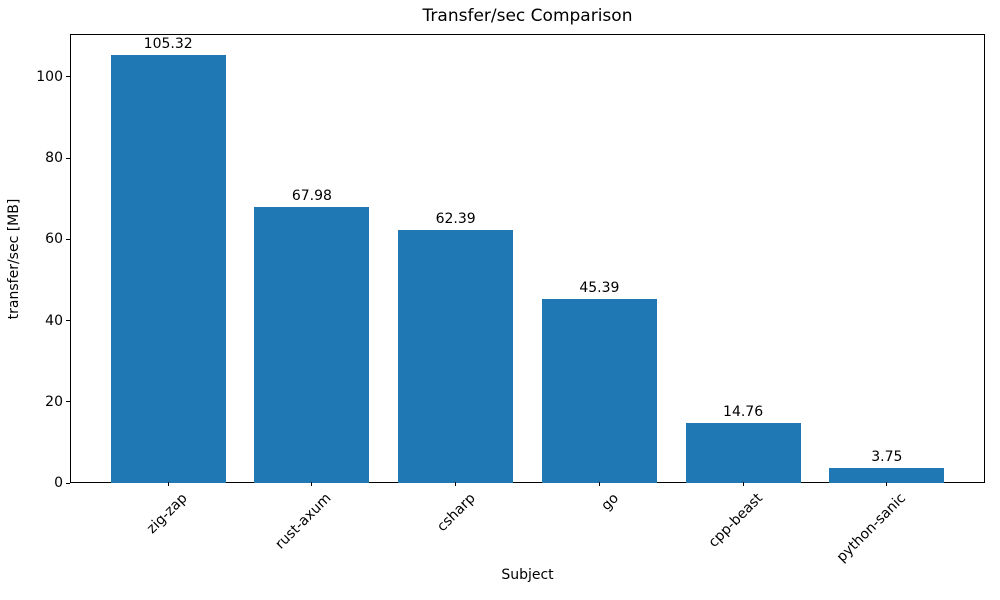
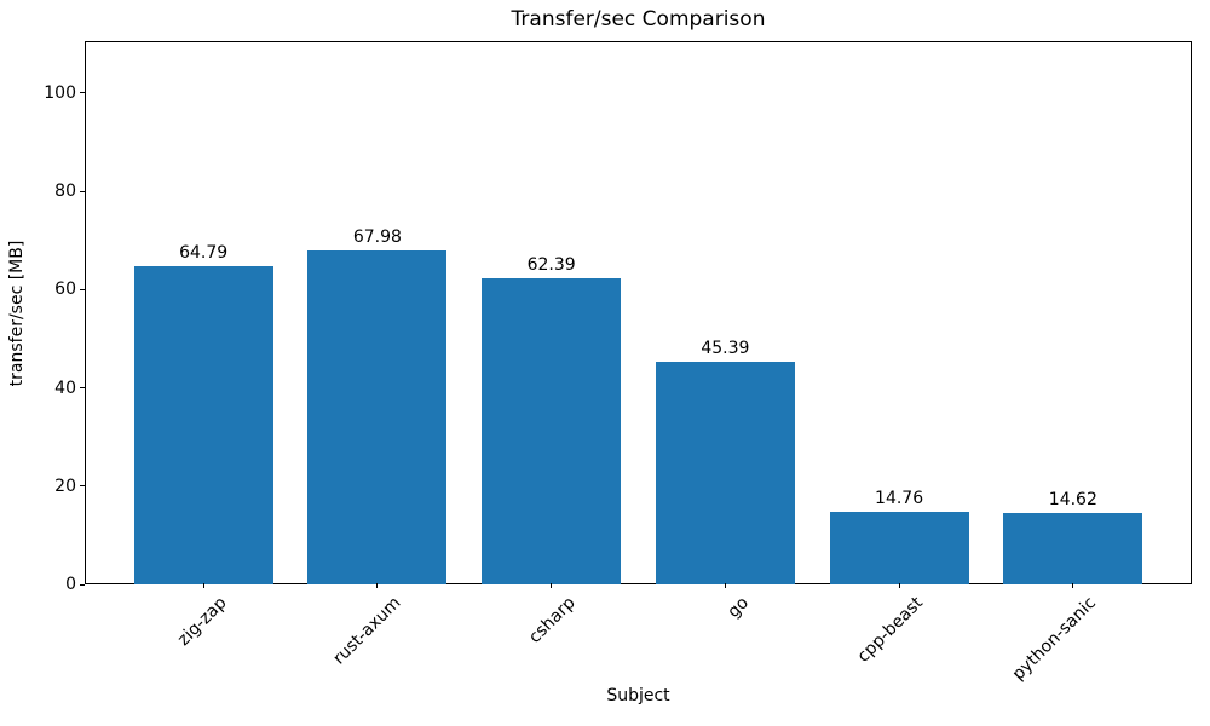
zig-zap: 105.32 -> 64.79
python-sanic: 3.75 -> 14.62
